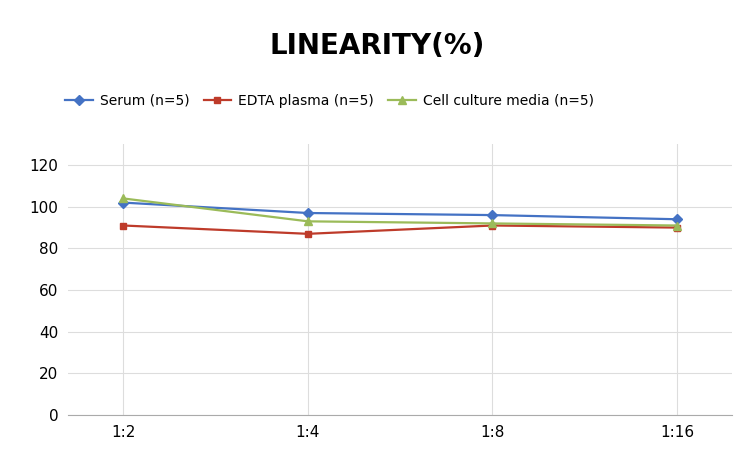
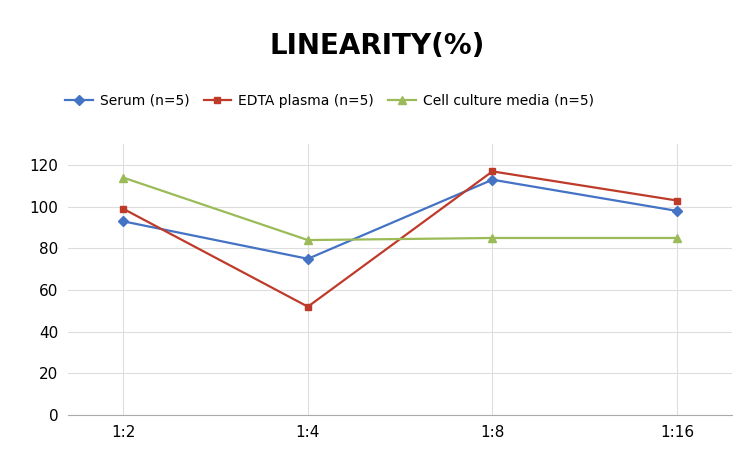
Serum (n=5)/1:2: 102 -> 93
EDTA plasma (n=5)/1:2: 91 -> 99
Cell culture media (n=5)/1:2: 104 -> 114
Serum (n=5)/1:4: 97 -> 75
EDTA plasma (n=5)/1:4: 87 -> 52
Cell culture media (n=5)/1:4: 93 -> 84
Serum (n=5)/1:8: 96 -> 113
EDTA plasma (n=5)/1:8: 91 -> 117
Cell culture media (n=5)/1:8: 92 -> 85
Serum (n=5)/1:16: 94 -> 98
EDTA plasma (n=5)/1:16: 90 -> 103
Cell culture media (n=5)/1:16: 91 -> 85
